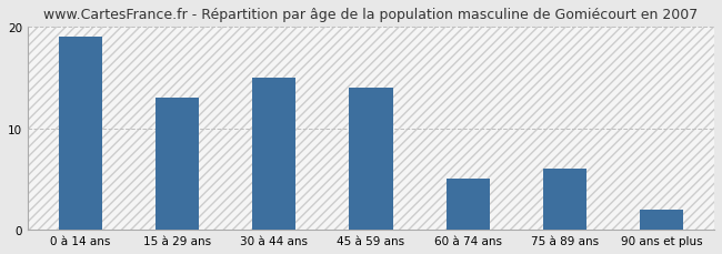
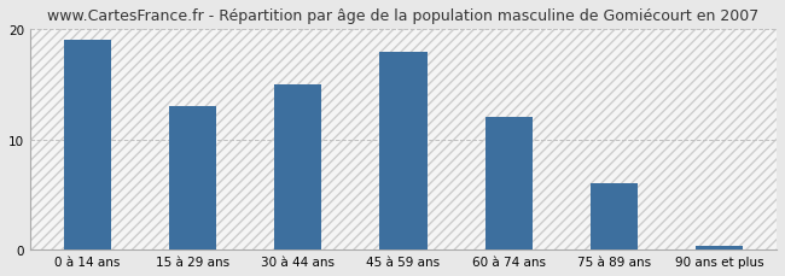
45 à 59 ans: 14.0 -> 18.0
60 à 74 ans: 5.0 -> 12.0
90 ans et plus: 2.0 -> 0.3
